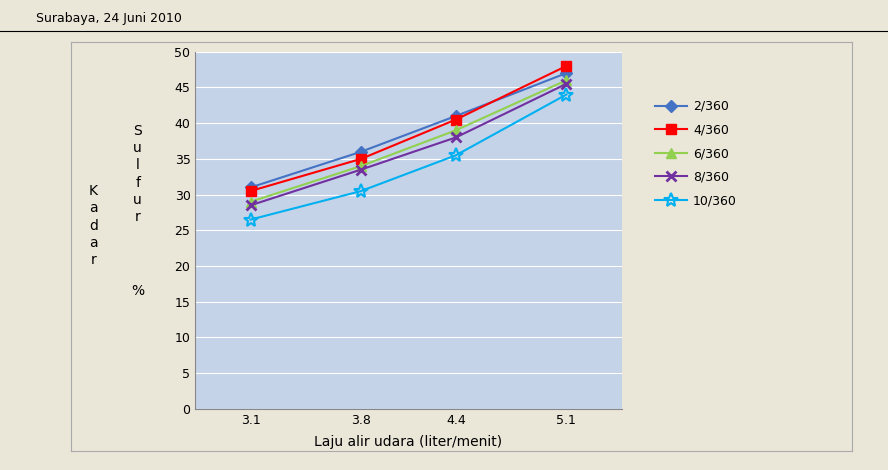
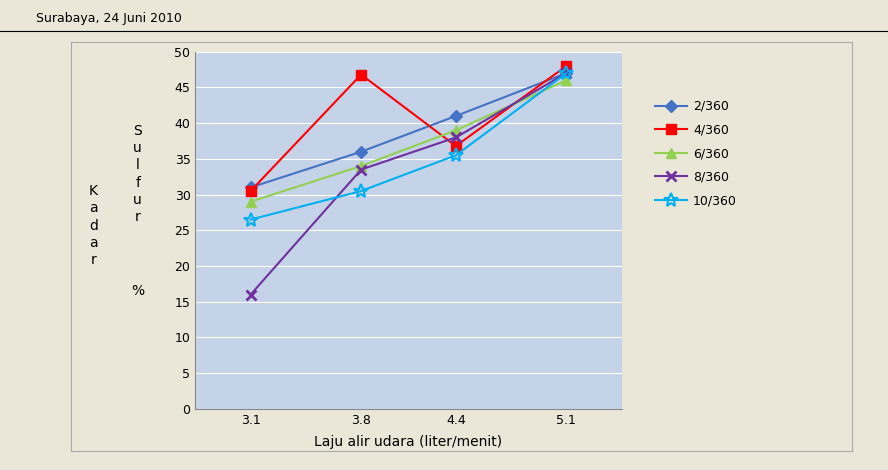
8/360/3.1: 28.5 -> 16.0
4/360/3.8: 35.0 -> 46.8
4/360/4.4: 40.5 -> 36.8
8/360/5.1: 45.5 -> 47.0
10/360/5.1: 44.0 -> 47.0
